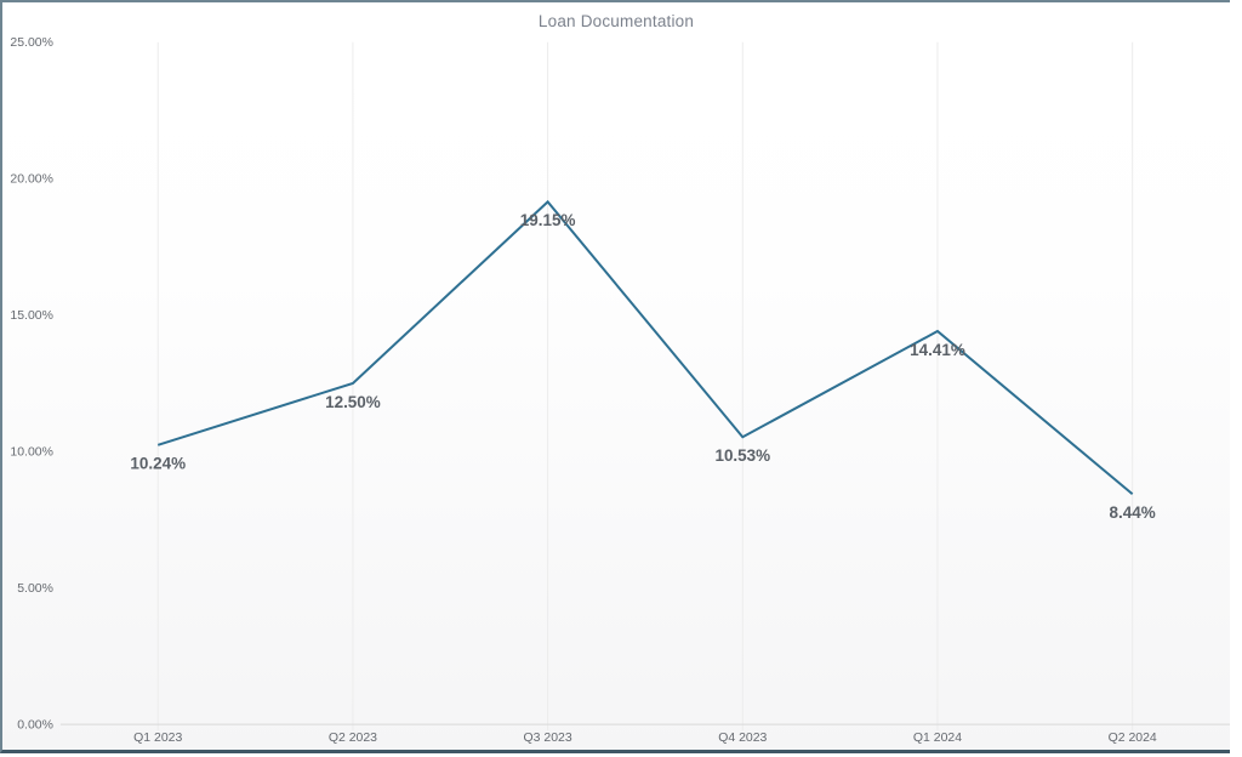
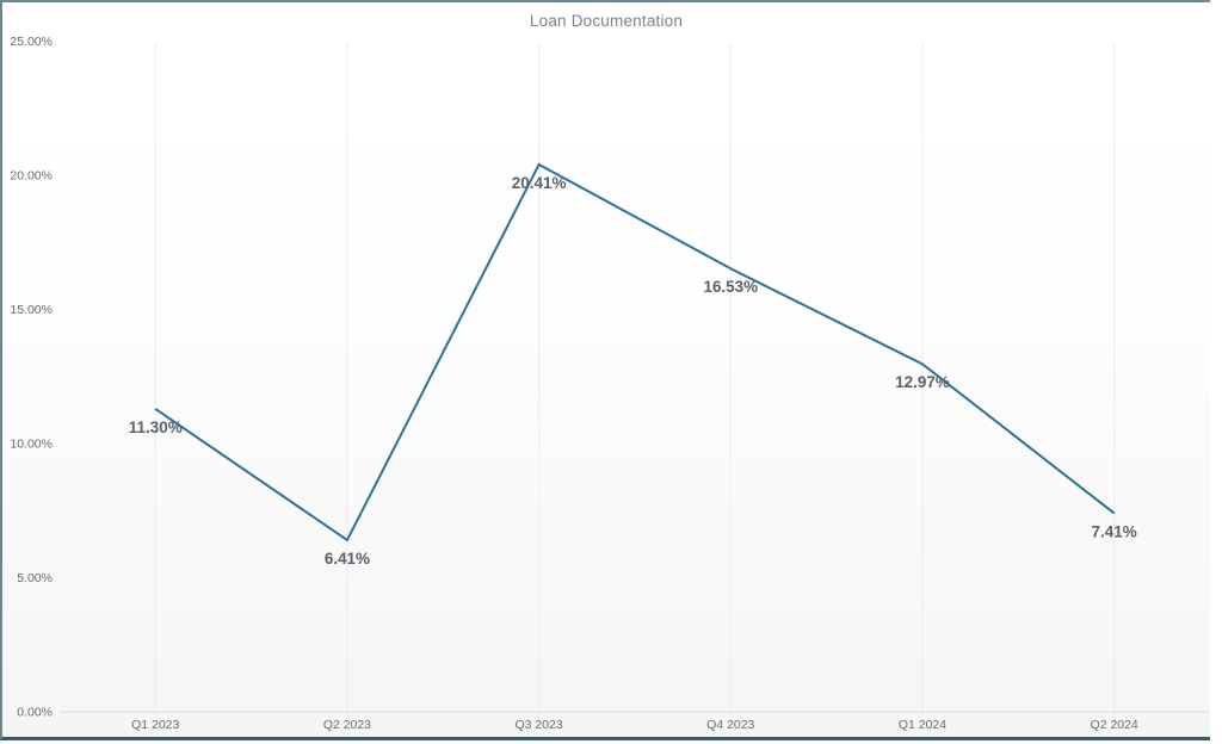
Q1 2023: 10.24% -> 11.30%
Q2 2023: 12.50% -> 6.41%
Q3 2023: 19.15% -> 20.41%
Q4 2023: 10.53% -> 16.53%
Q1 2024: 14.41% -> 12.97%
Q2 2024: 8.44% -> 7.41%
